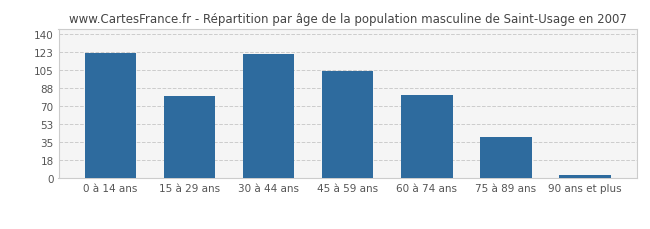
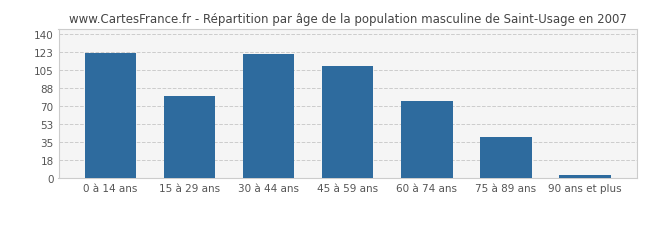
45 à 59 ans: 104 -> 109
60 à 74 ans: 81 -> 75
